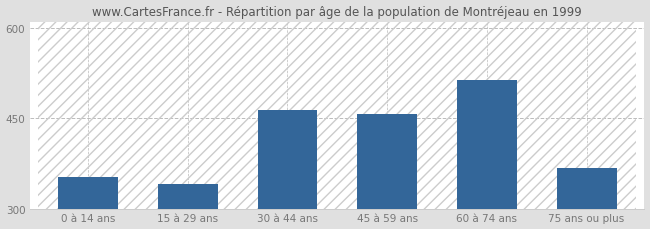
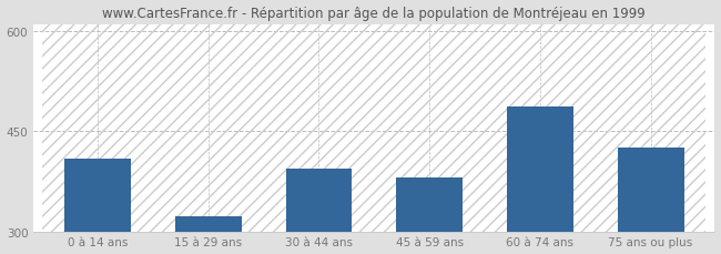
0 à 14 ans: 352 -> 408
15 à 29 ans: 340 -> 322
30 à 44 ans: 463 -> 394
45 à 59 ans: 456 -> 380
60 à 74 ans: 513 -> 486
75 ans ou plus: 368 -> 426
